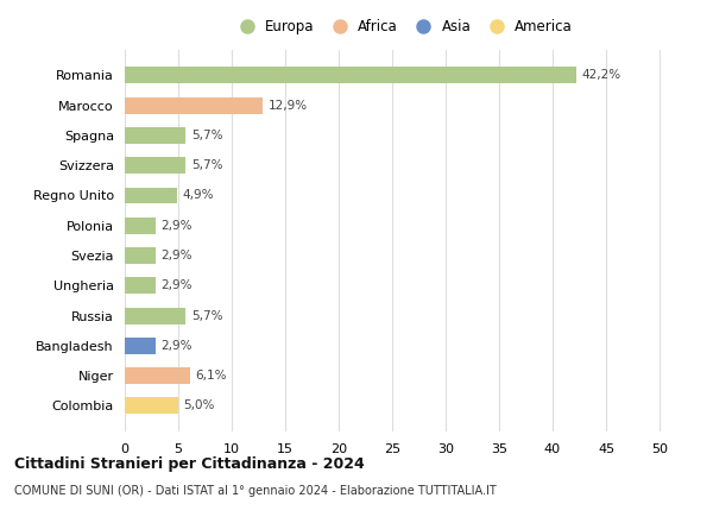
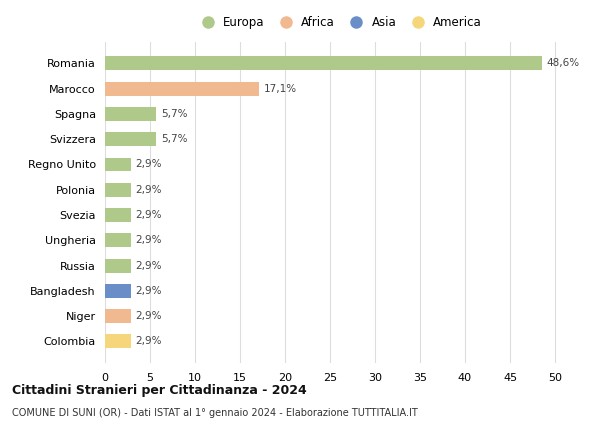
Romania: 42,2% -> 48,6%
Marocco: 12,9% -> 17,1%
Regno Unito: 4,9% -> 2,9%
Russia: 5,7% -> 2,9%
Niger: 6,1% -> 2,9%
Colombia: 5,0% -> 2,9%
